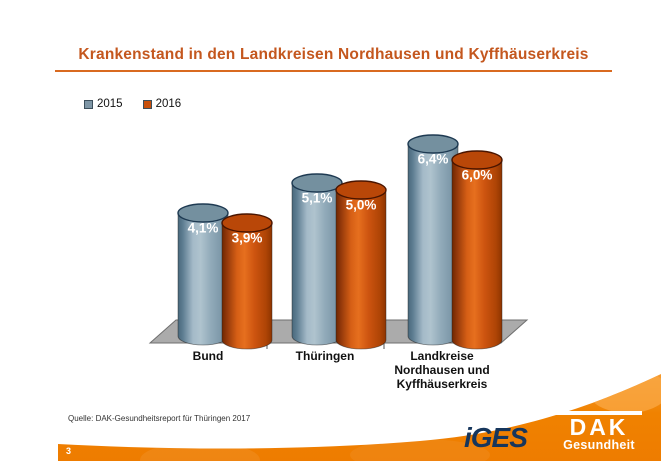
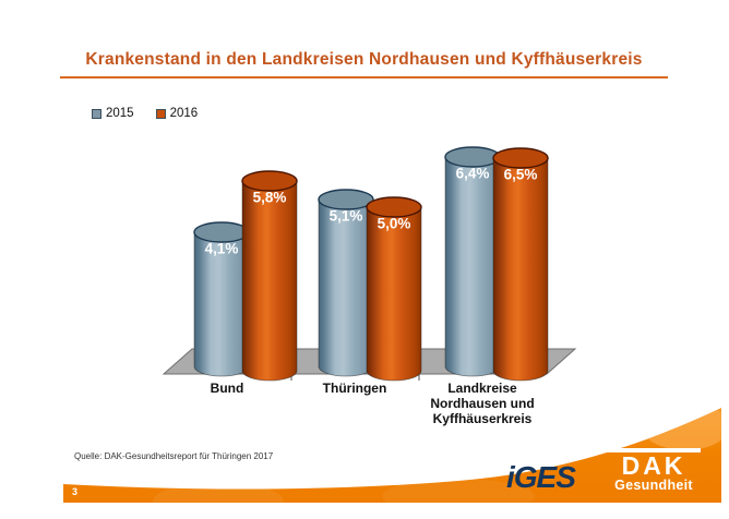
2016/Bund: 3,9% -> 5,8%
2016/Landkreise Nordhausen und Kyffhäuserkreis: 6,0% -> 6,5%
